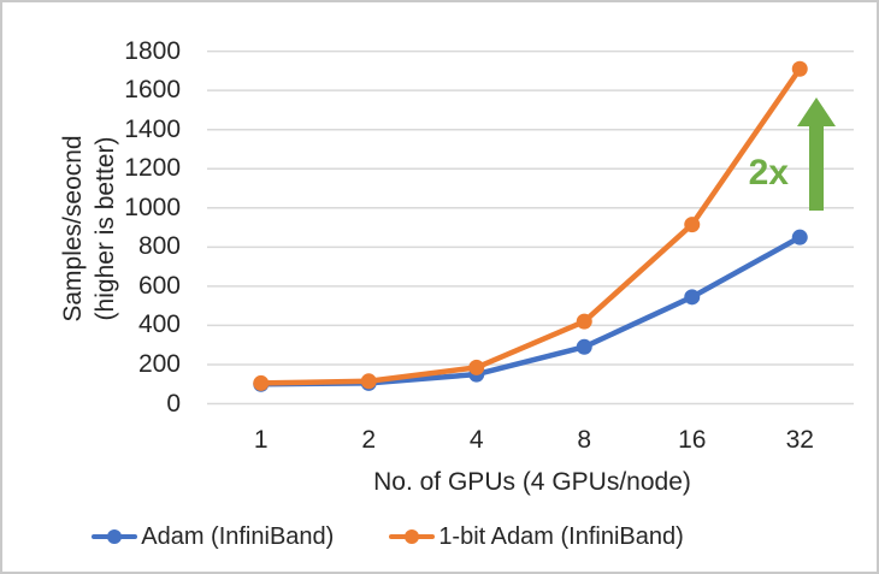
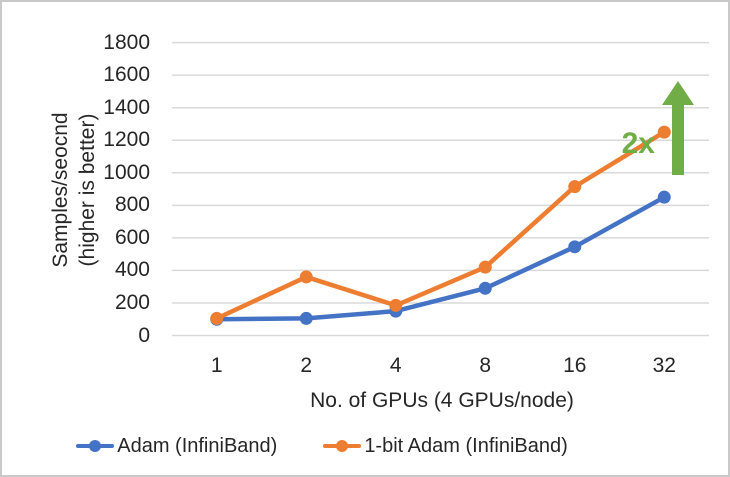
1-bit Adam (InfiniBand)/2: 120 -> 360
1-bit Adam (InfiniBand)/32: 1710 -> 1250
